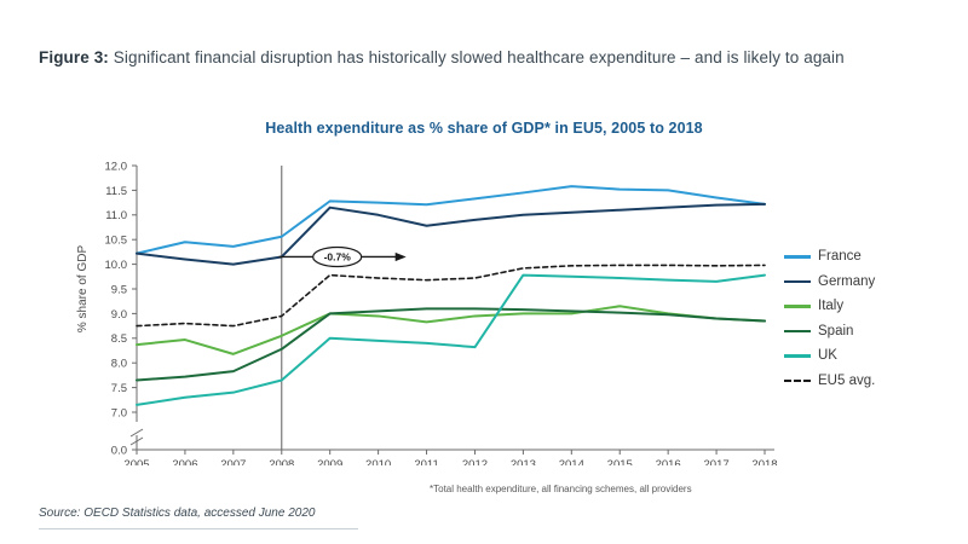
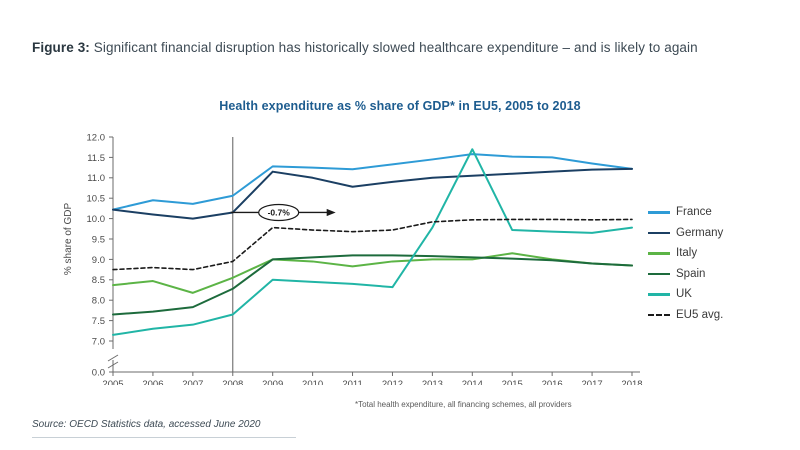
UK/2014: 9.8 -> 11.7
